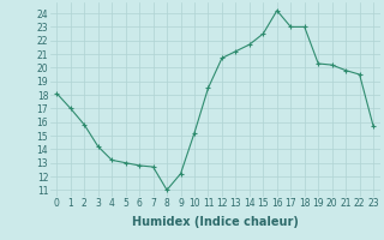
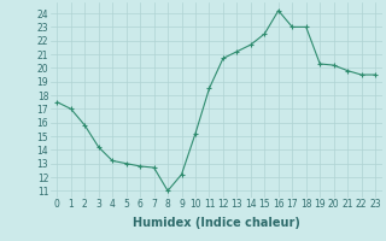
0: 18.1 -> 17.5
23: 15.7 -> 19.5
